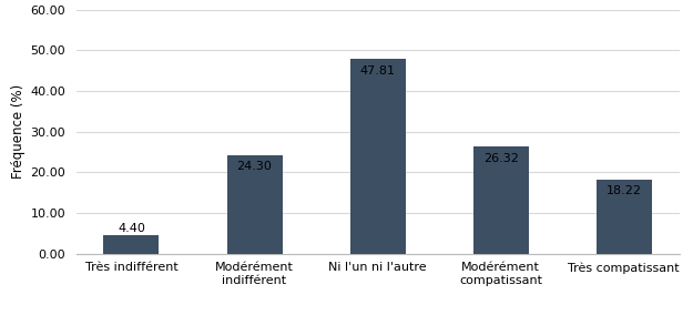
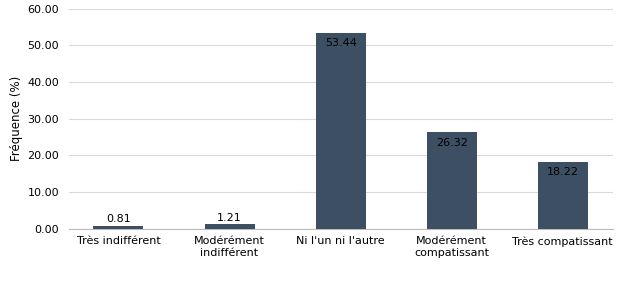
Très indifférent: 4.40 -> 0.81
Modérément indifférent: 24.30 -> 1.21
Ni l'un ni l'autre: 47.81 -> 53.44
